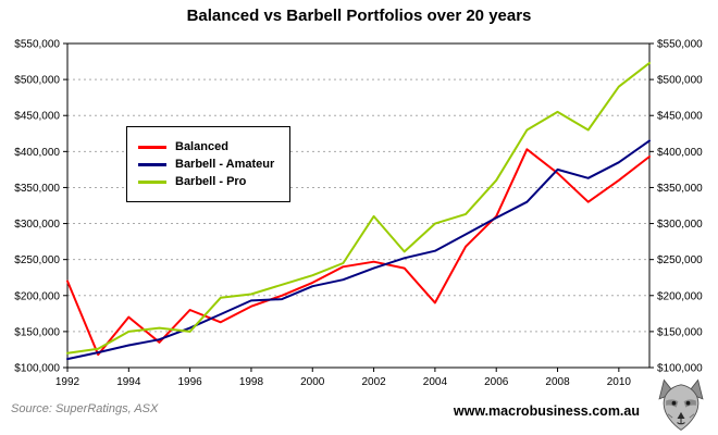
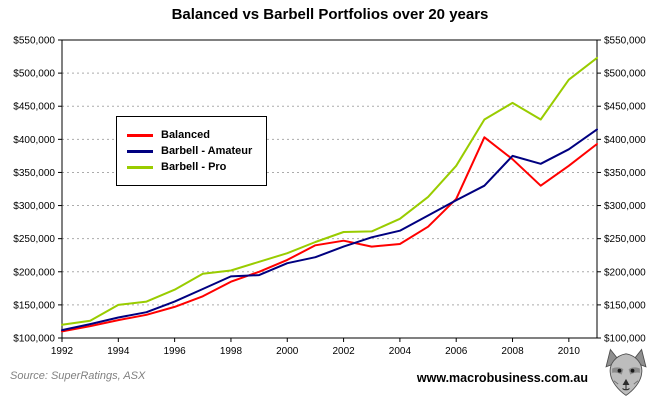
Balanced/1992: $220000 -> $110000
Balanced/1994: $170000 -> $130000
Balanced/1996: $180000 -> $150000
Barbell - Pro/1996: $150000 -> $170000
Barbell - Pro/2002: $310000 -> $260000
Balanced/2004: $190000 -> $240000
Barbell - Pro/2004: $300000 -> $280000
